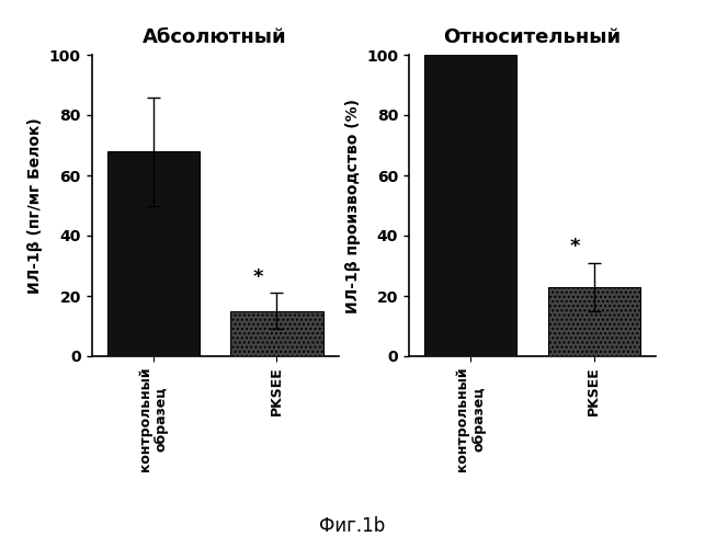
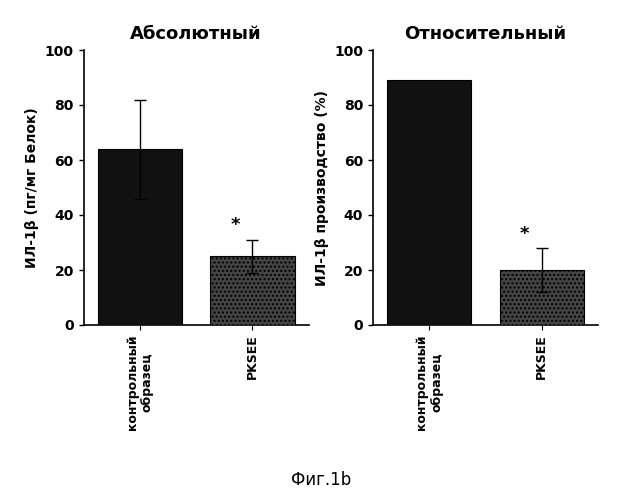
Абсолютный/контрольный образец: 68 -> 64
Абсолютный/PKSEE: 15 -> 25
Относительный/контрольный образец: 100 -> 89
Относительный/PKSEE: 23 -> 20
